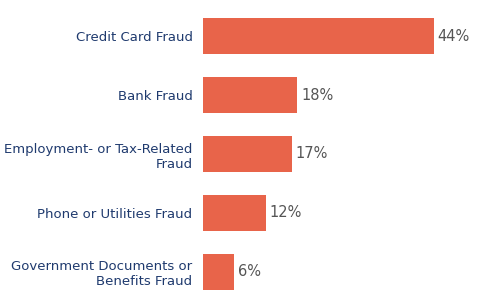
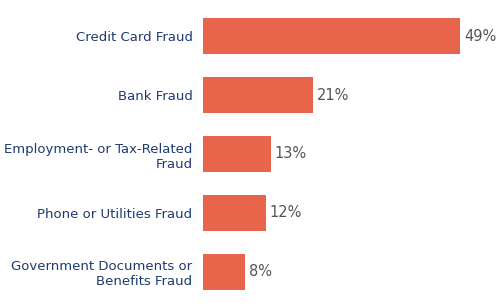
Credit Card Fraud: 44% -> 49%
Bank Fraud: 18% -> 21%
Employment- or Tax-Related Fraud: 17% -> 13%
Government Documents or Benefits Fraud: 6% -> 8%
